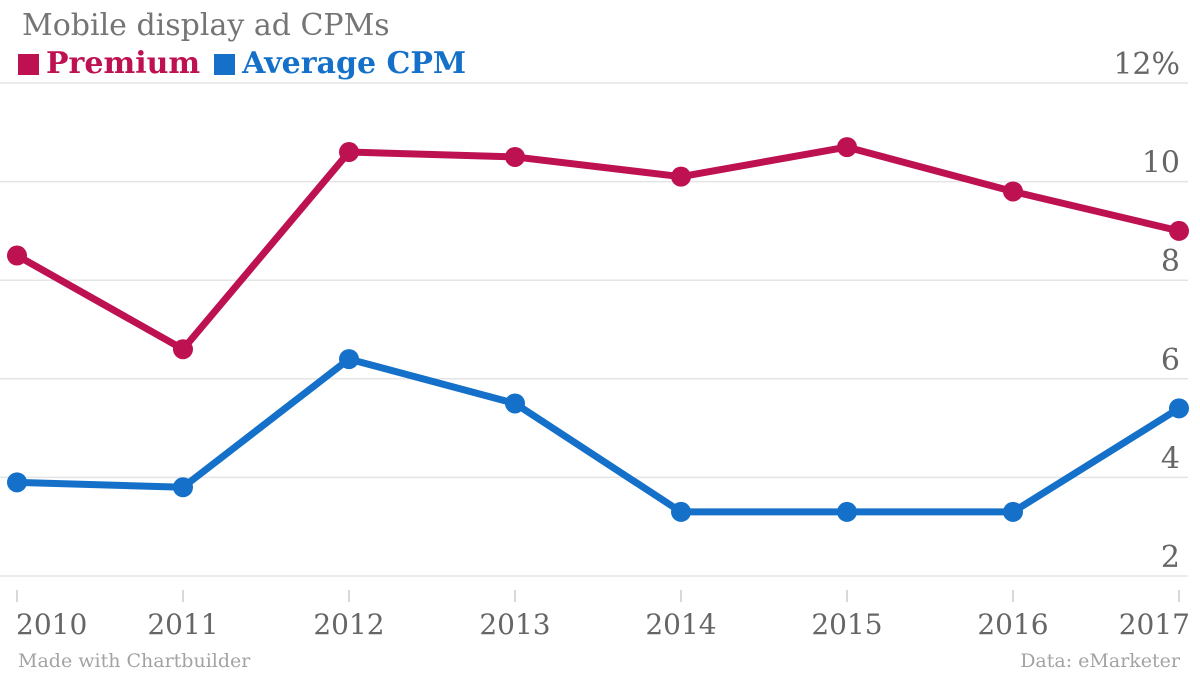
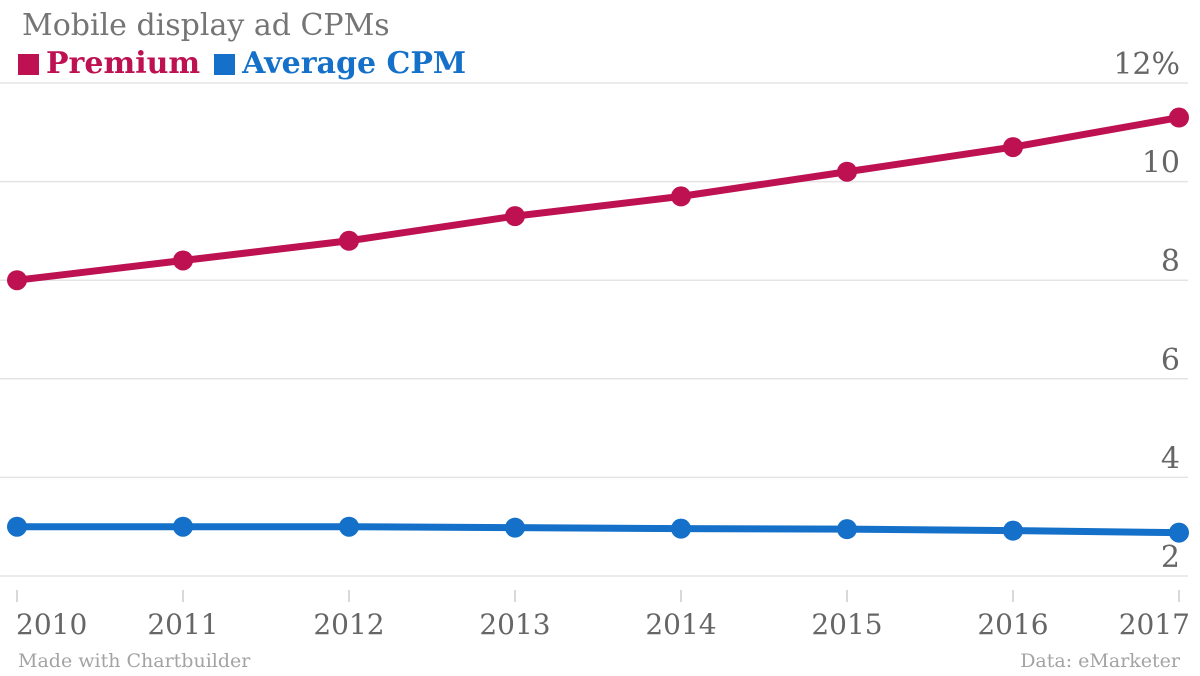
Premium/2010: 8.5% -> 8.0%
Average CPM/2010: 3.9% -> 3.0%
Premium/2011: 6.6% -> 8.4%
Average CPM/2011: 3.8% -> 3.0%
Premium/2012: 10.6% -> 8.8%
Average CPM/2012: 6.4% -> 3.0%
Premium/2013: 10.5% -> 9.3%
Average CPM/2013: 5.5% -> 3.0%
Premium/2014: 10.1% -> 9.7%
Average CPM/2014: 3.3% -> 3.0%
Premium/2015: 10.7% -> 10.2%
Average CPM/2015: 3.3% -> 3.0%
Premium/2016: 9.8% -> 10.7%
Average CPM/2016: 3.3% -> 2.9%
Premium/2017: 9.0% -> 11.3%
Average CPM/2017: 5.4% -> 2.9%
